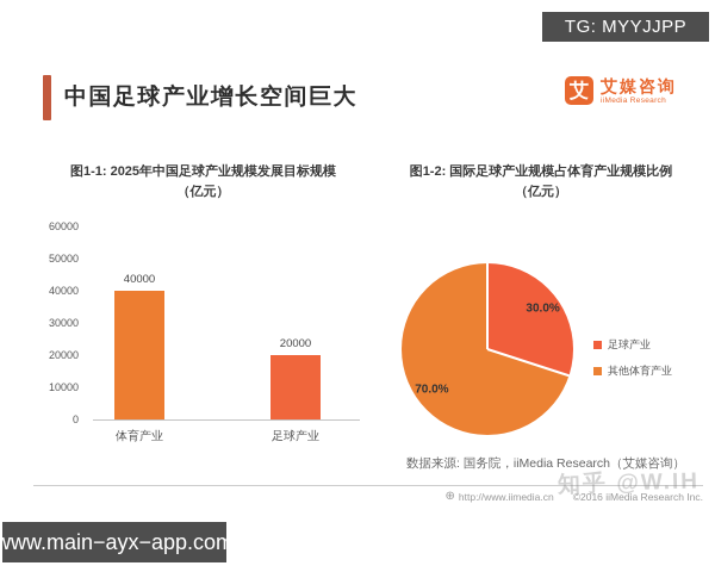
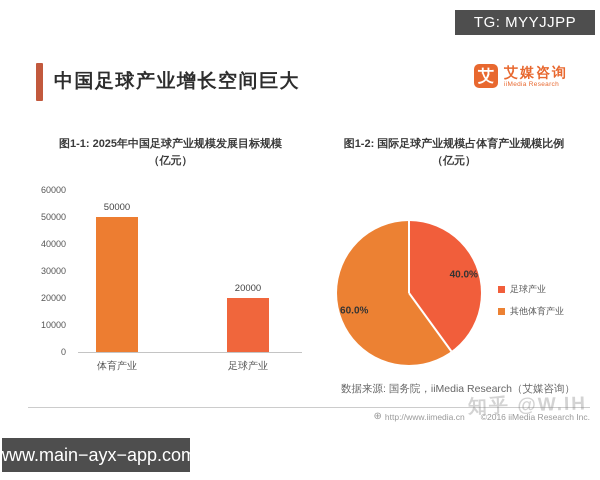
图1-1: 2025年中国足球产业规模发展目标规模/体育产业: 40000 -> 50000
图1-2: 国际足球产业规模占体育产业规模比例/足球产业: 30.0% -> 40.0%
图1-2: 国际足球产业规模占体育产业规模比例/其他体育产业: 70.0% -> 60.0%
